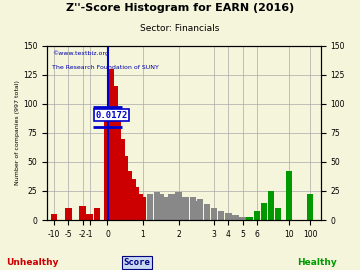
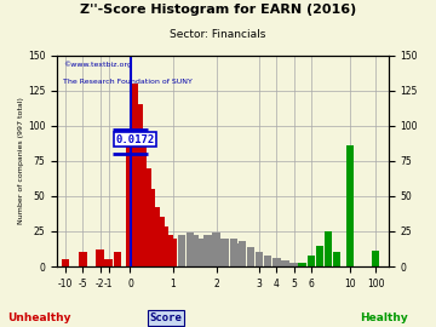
10: 42 -> 86
100: 22 -> 11
